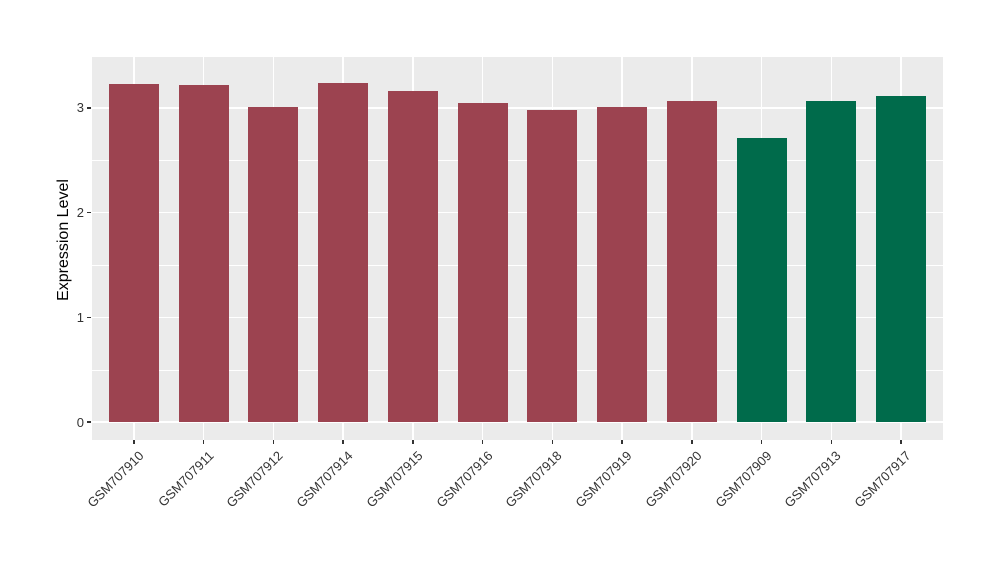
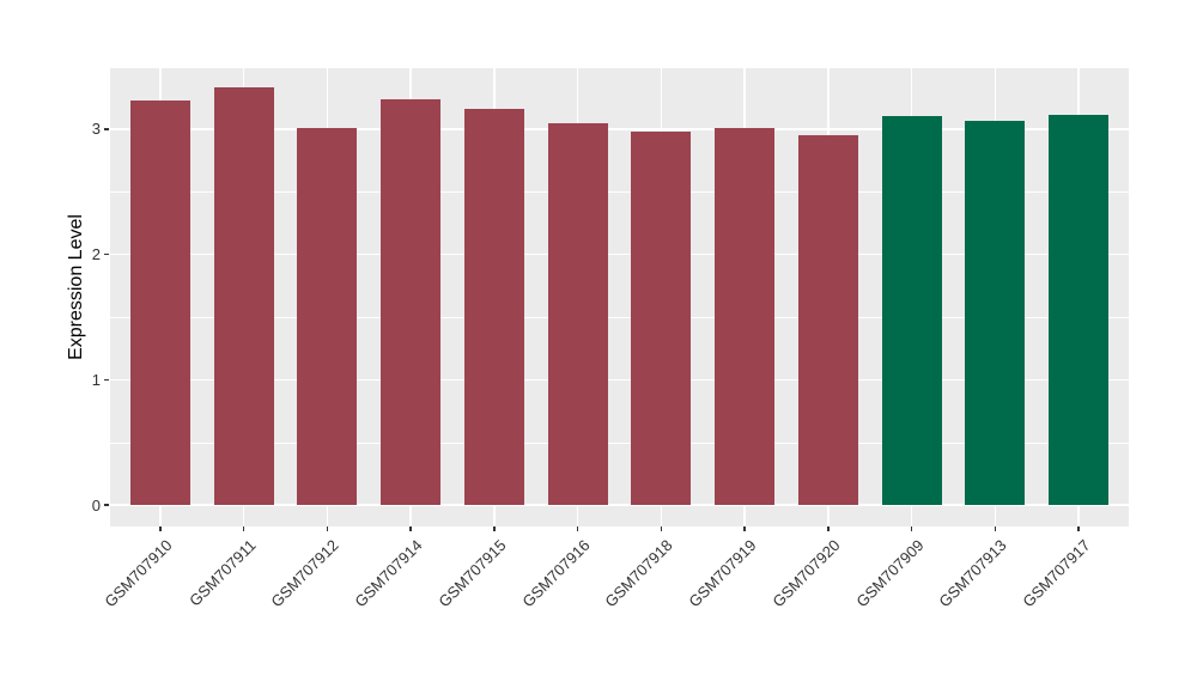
GSM707911: 3.22 -> 3.33
GSM707920: 3.07 -> 2.95
GSM707909: 2.71 -> 3.10
